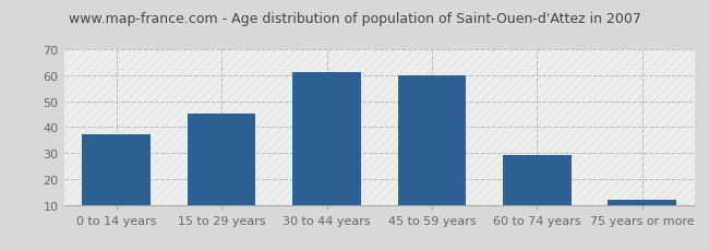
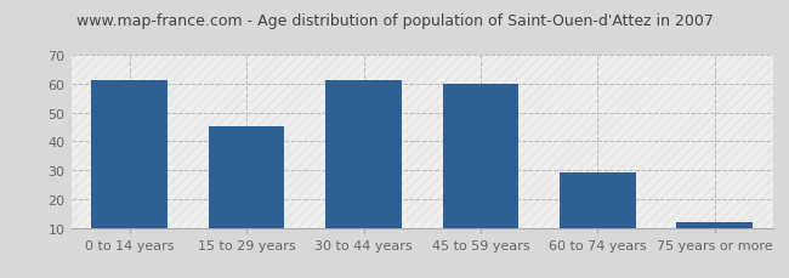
0 to 14 years: 37 -> 61
